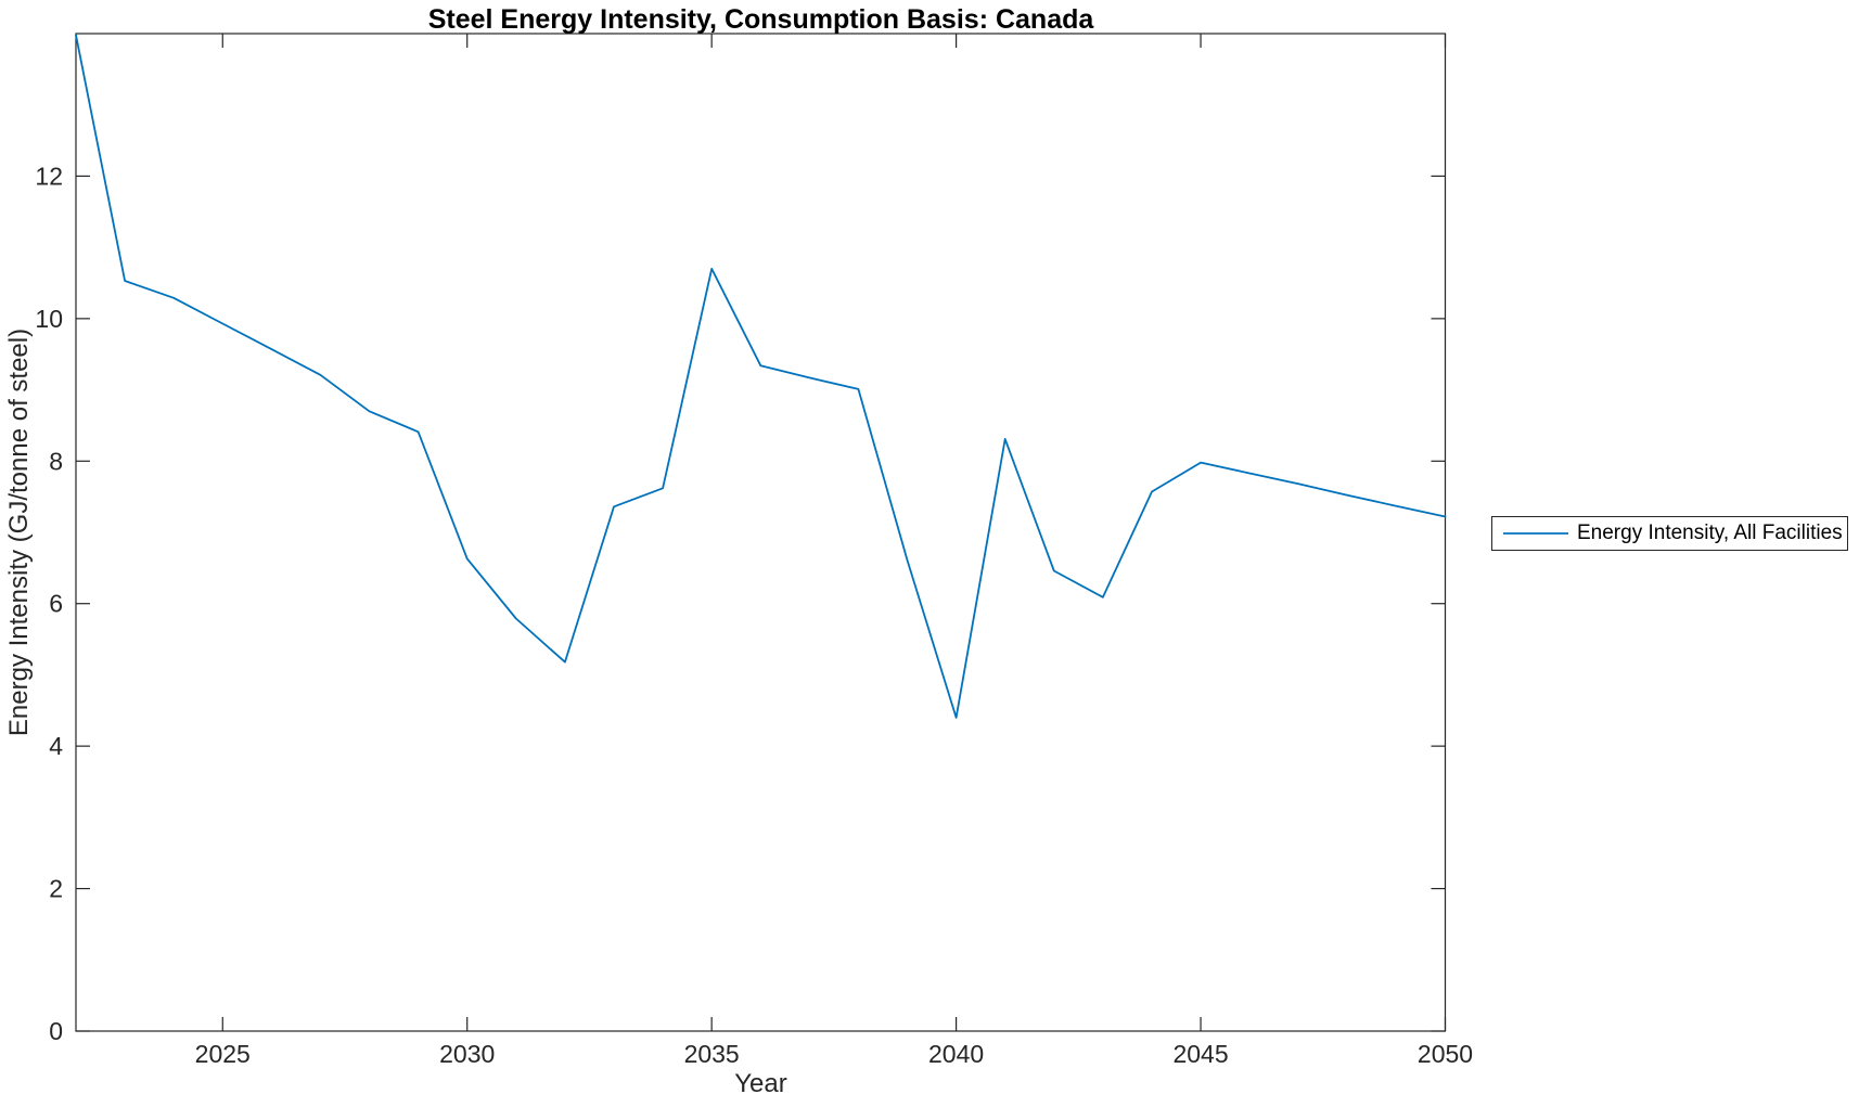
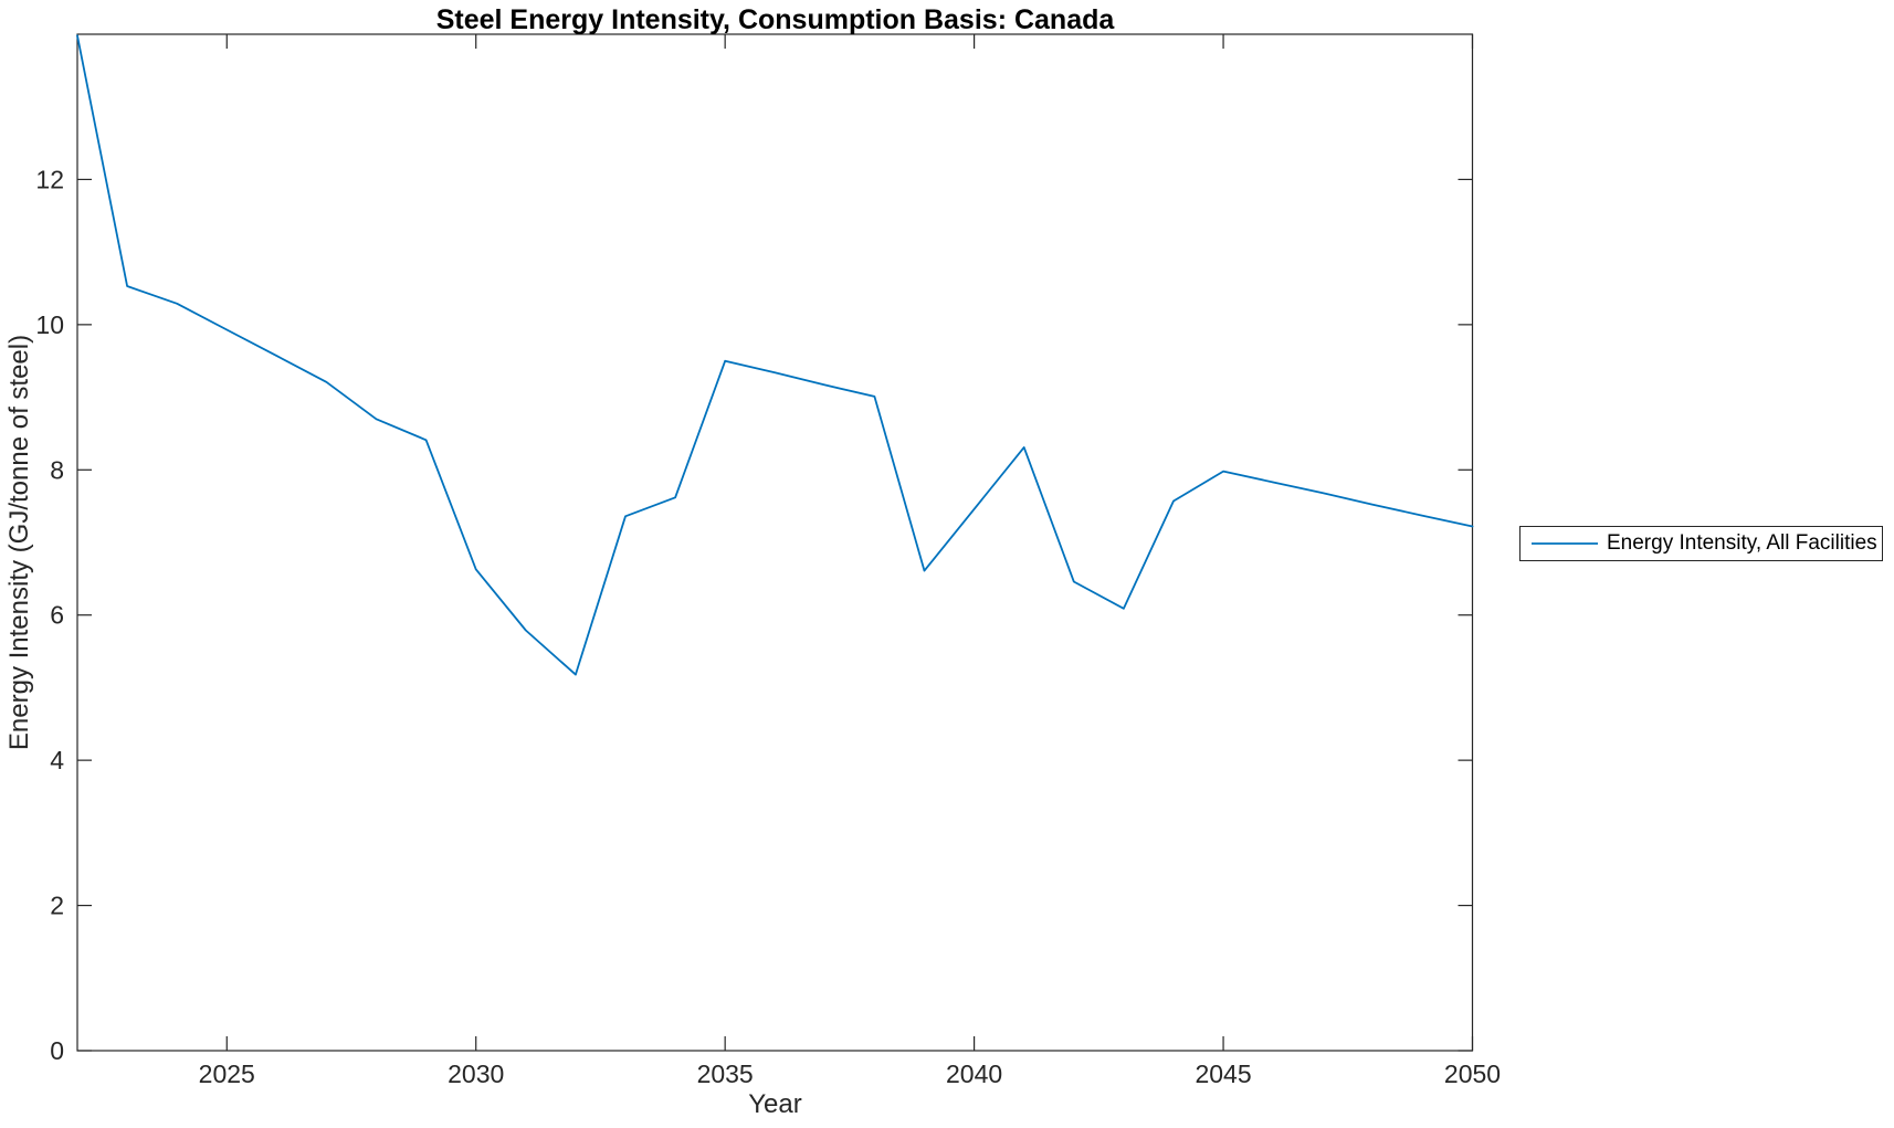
2035: 10.7 -> 9.5
2040: 4.4 -> 7.5
